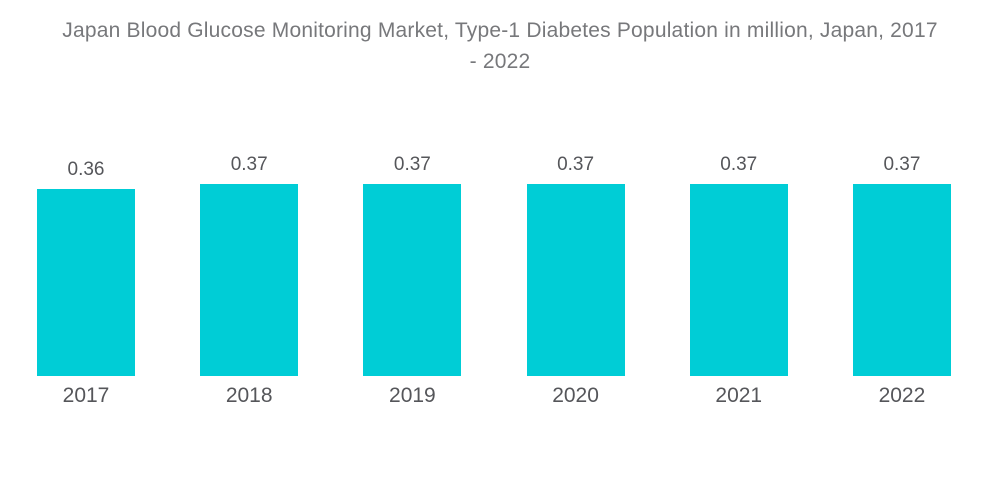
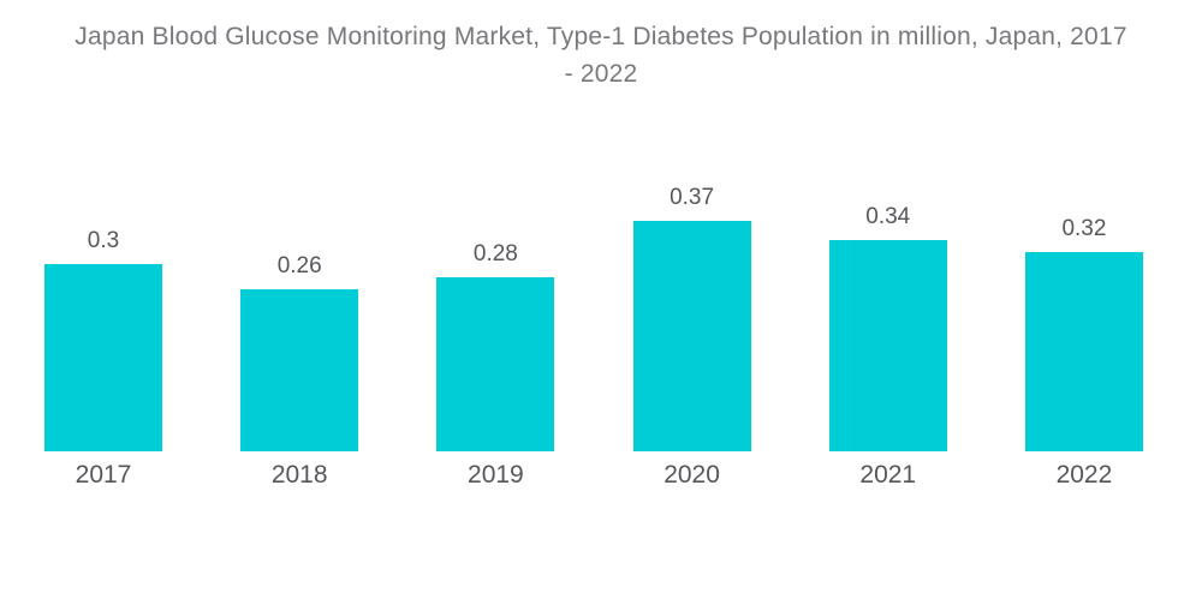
2017: 0.36 -> 0.3
2018: 0.37 -> 0.26
2019: 0.37 -> 0.28
2021: 0.37 -> 0.34
2022: 0.37 -> 0.32
